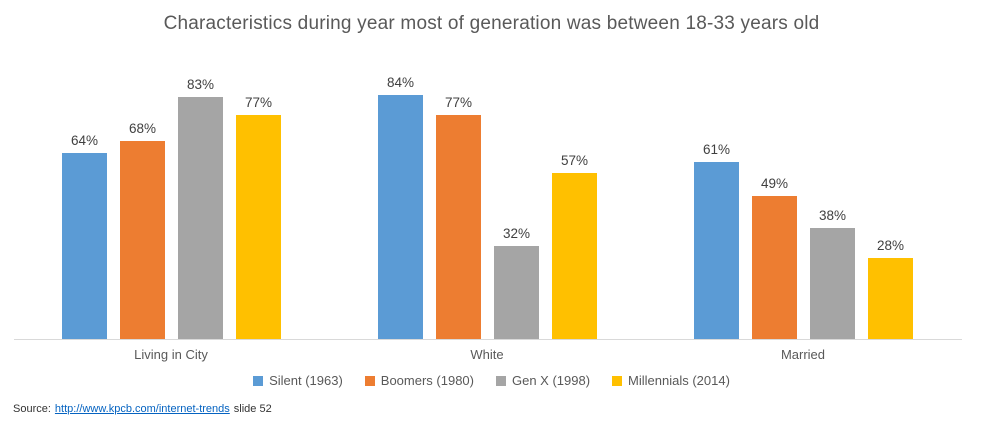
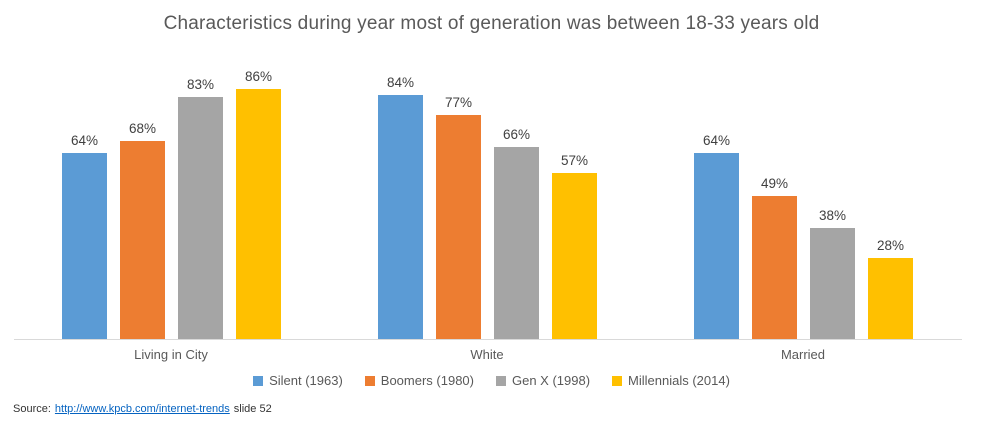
Millennials (2014)/Living in City: 77% -> 86%
Gen X (1998)/White: 32% -> 66%
Silent (1963)/Married: 61% -> 64%
